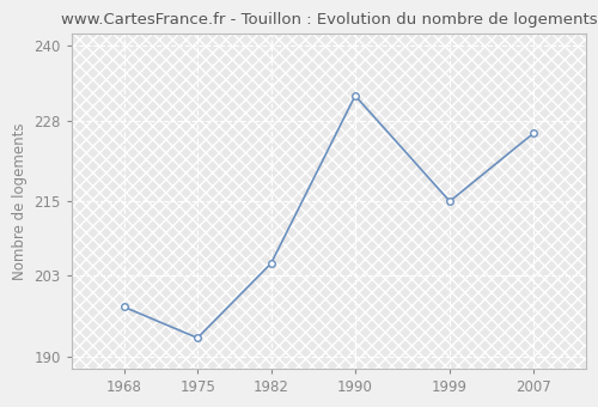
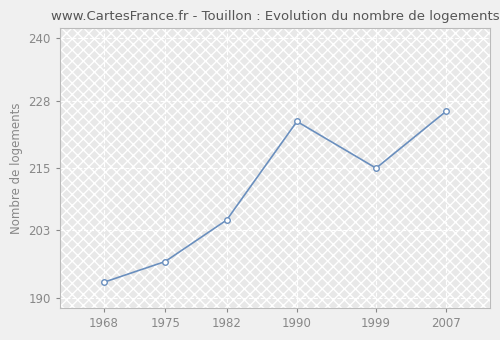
1968: 198 -> 193
1975: 193 -> 197
1990: 232 -> 224
